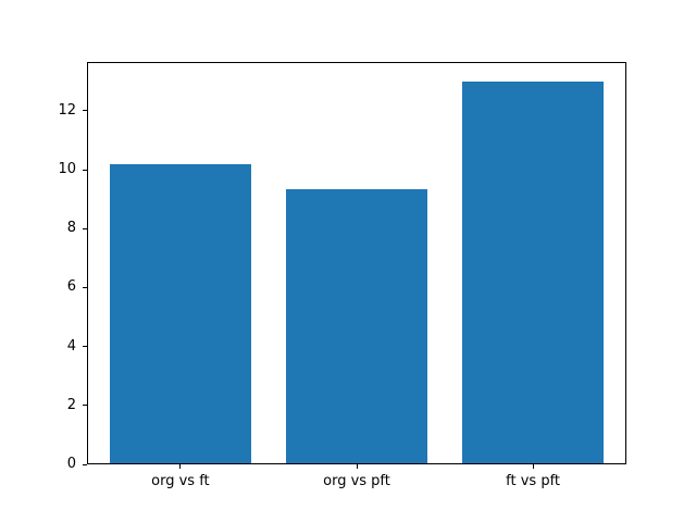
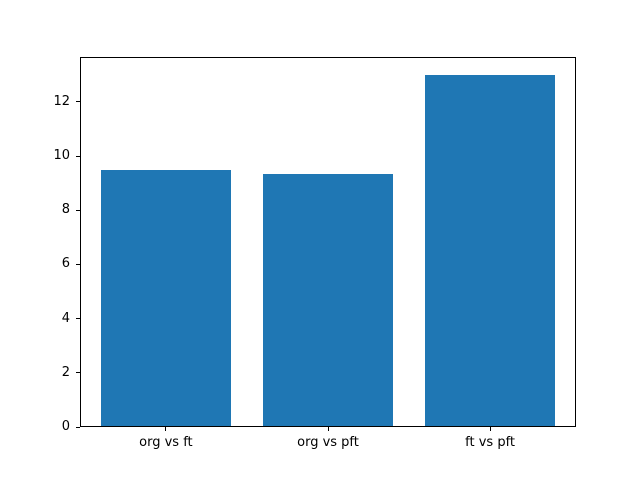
org vs ft: 10.2 -> 9.5
